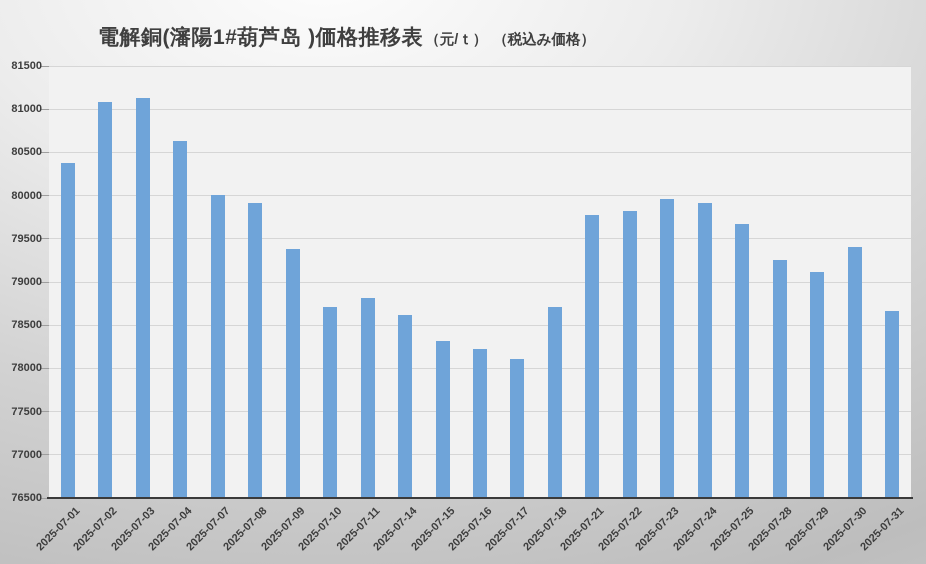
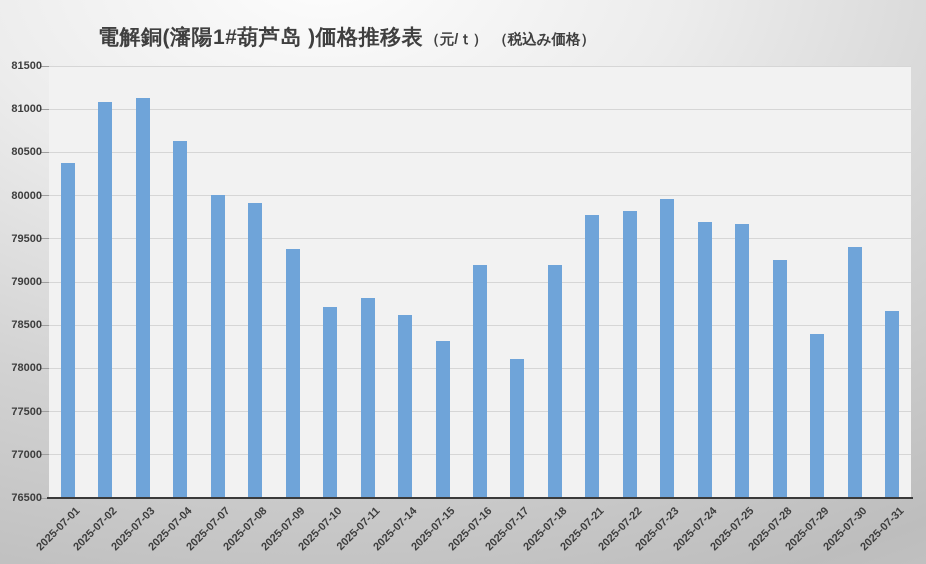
2025-07-16: 78200 -> 79200
2025-07-18: 78700 -> 79200
2025-07-24: 79900 -> 79700
2025-07-29: 79100 -> 78400
